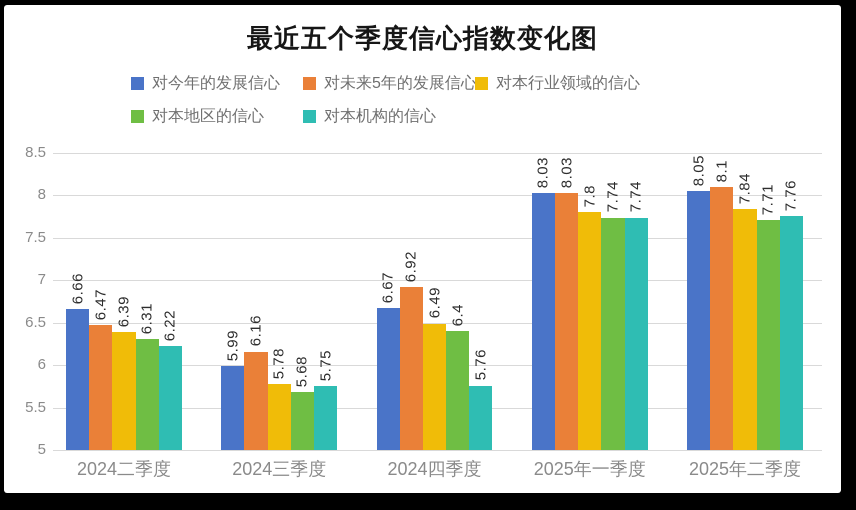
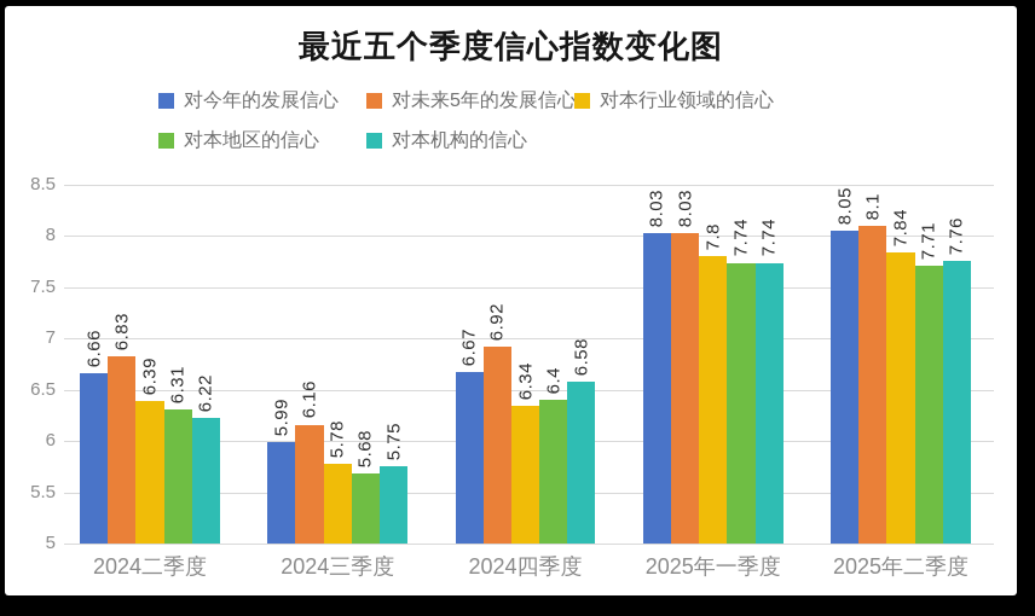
对未来5年的发展信心/2024二季度: 6.47 -> 6.83
对本行业领域的信心/2024四季度: 6.49 -> 6.34
对本机构的信心/2024四季度: 5.76 -> 6.58
